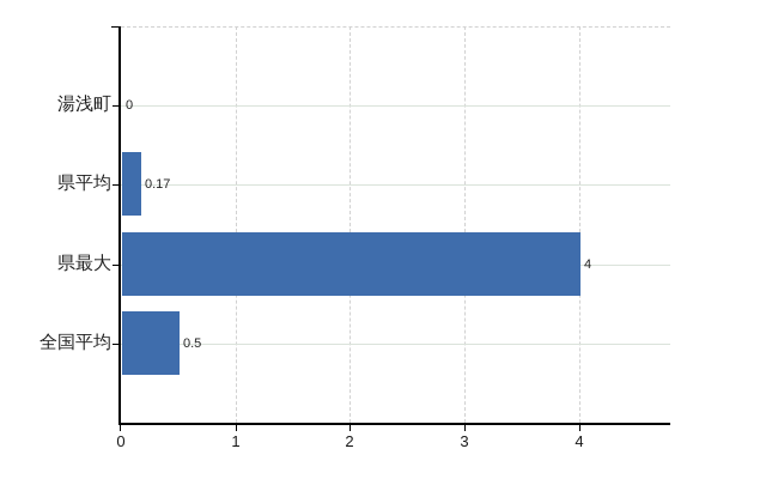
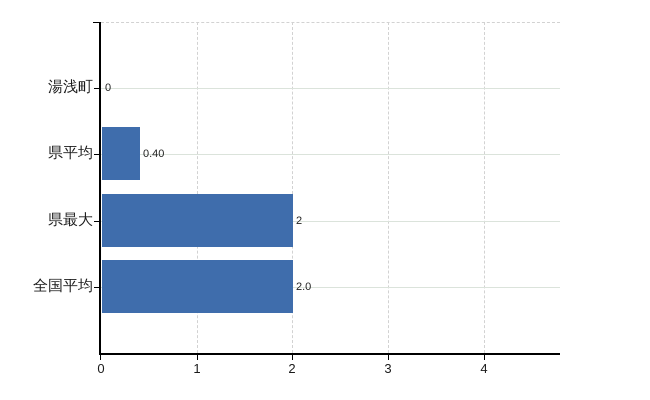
県平均: 0.17 -> 0.40
県最大: 4 -> 2
全国平均: 0.5 -> 2.0
